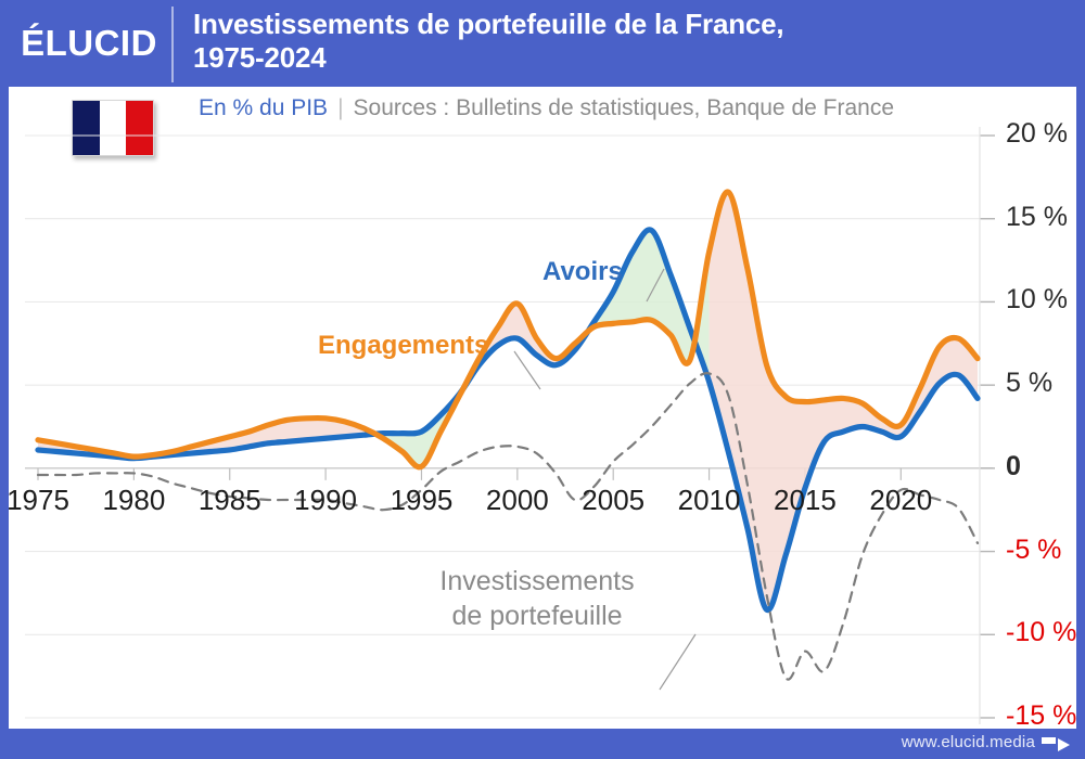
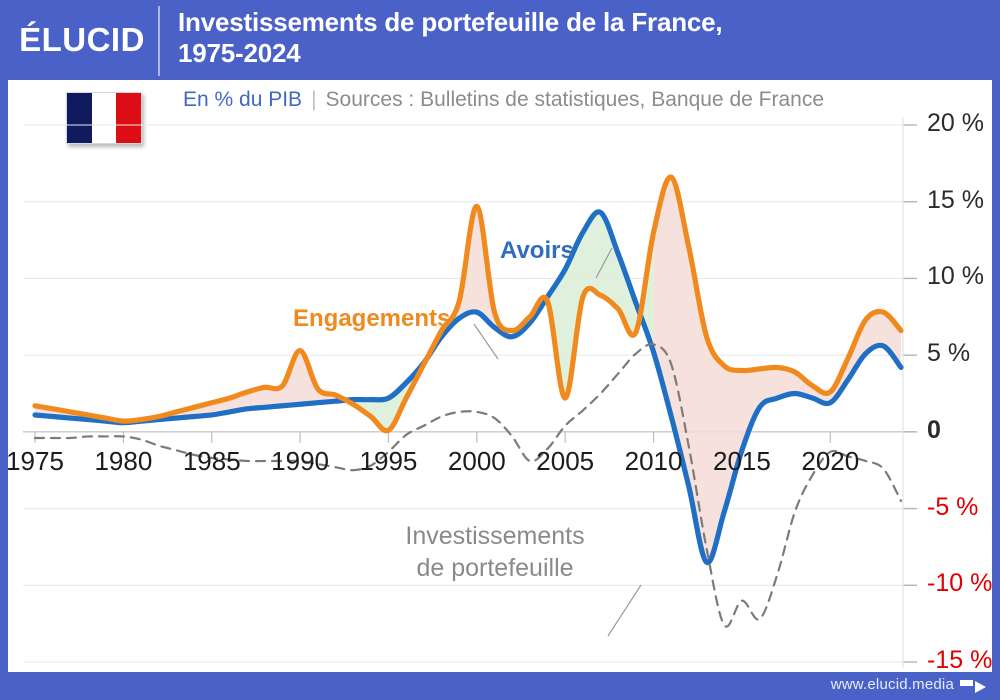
Engagements/1990: 3.0% -> 5.3%
Engagements/2000: 9.9% -> 14.7%
Engagements/2005: 8.7% -> 2.2%
